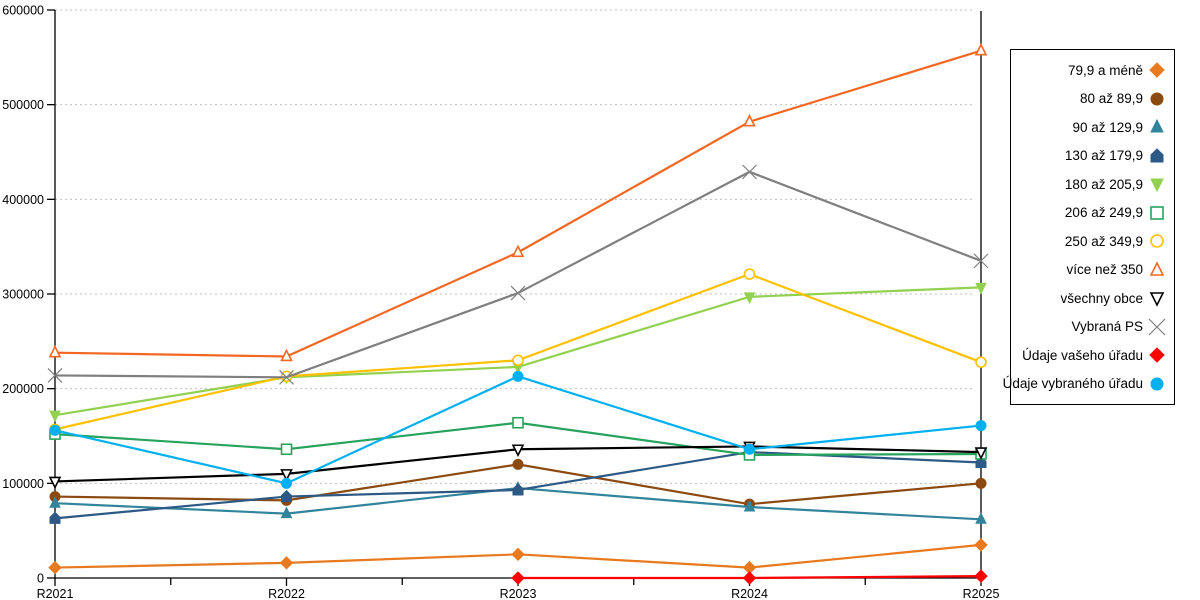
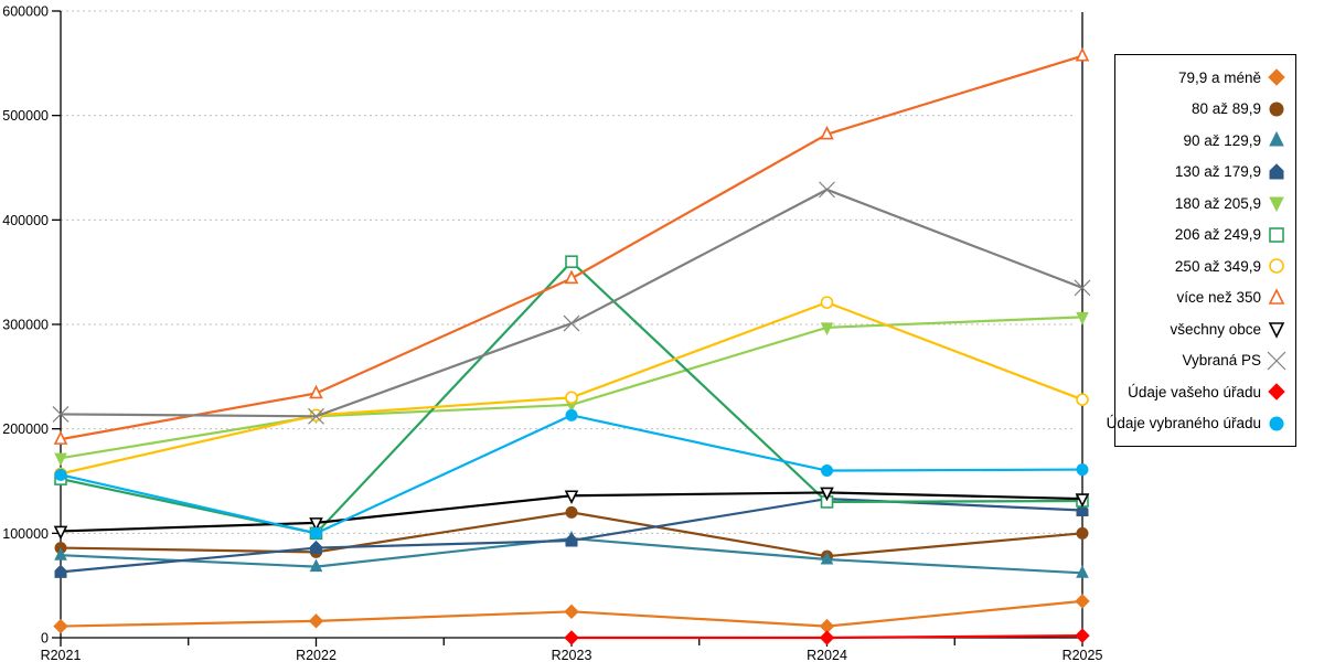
více než 350/R2021: 240000 -> 190000
206 až 249,9/R2022: 140000 -> 100000
206 až 249,9/R2023: 160000 -> 360000
Údaje vybraného úřadu/R2024: 140000 -> 160000
